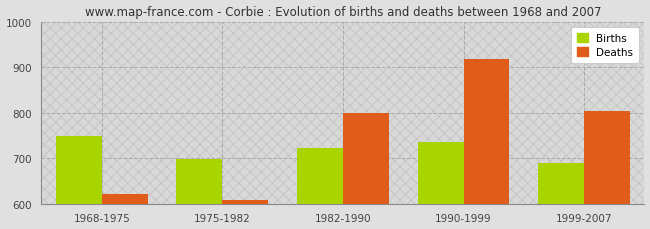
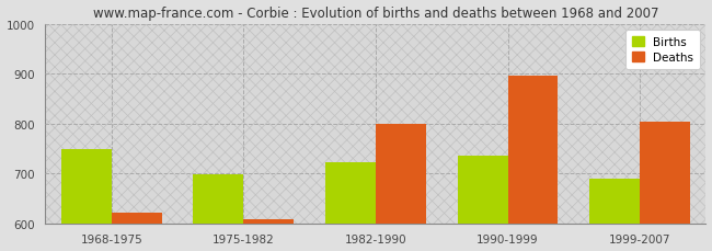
Deaths/1990-1999: 918 -> 895
